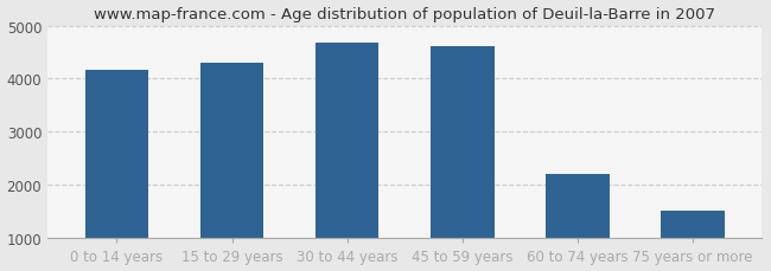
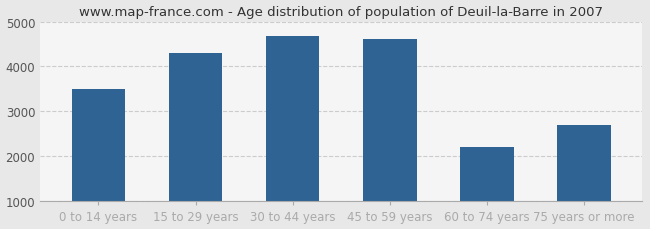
0 to 14 years: 4180 -> 3500
75 years or more: 1510 -> 2700
